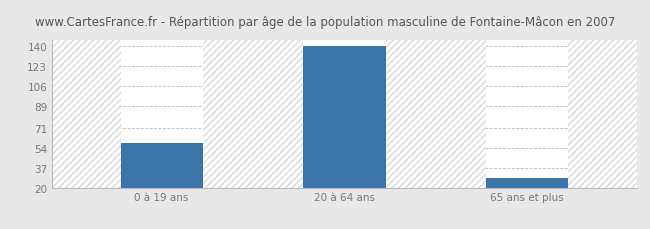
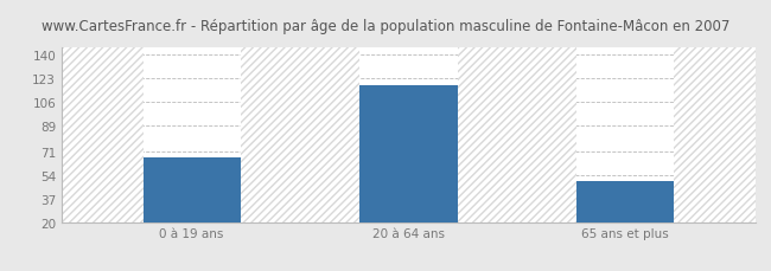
0 à 19 ans: 58 -> 66
20 à 64 ans: 140 -> 118
65 ans et plus: 28 -> 49
